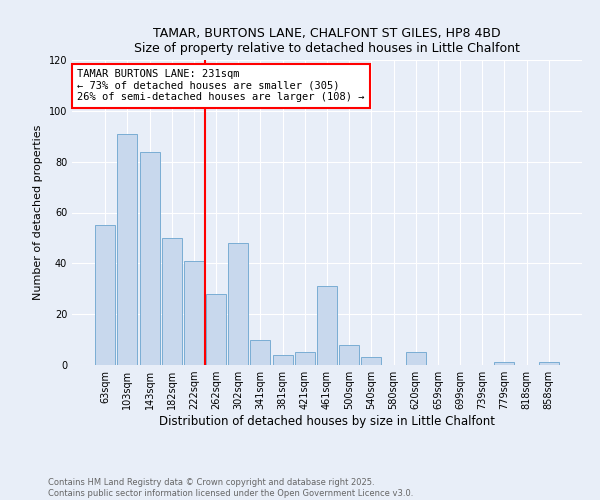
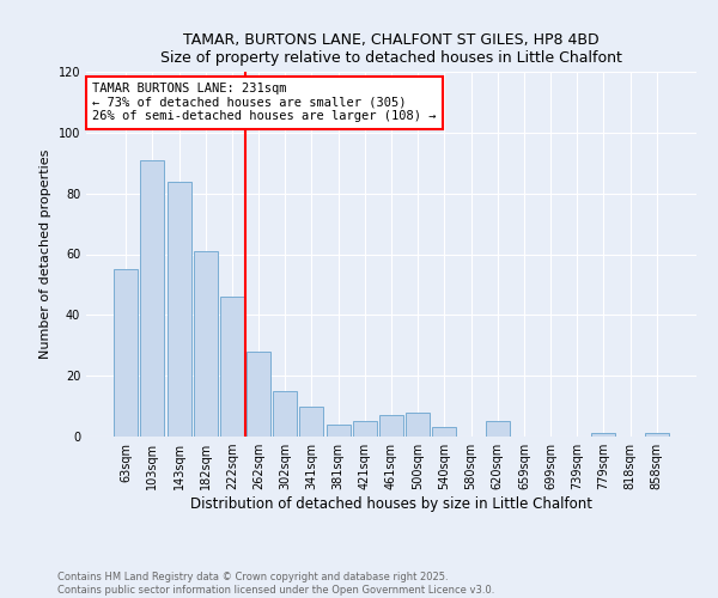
182sqm: 50 -> 61
222sqm: 41 -> 46
302sqm: 48 -> 15
461sqm: 31 -> 7
